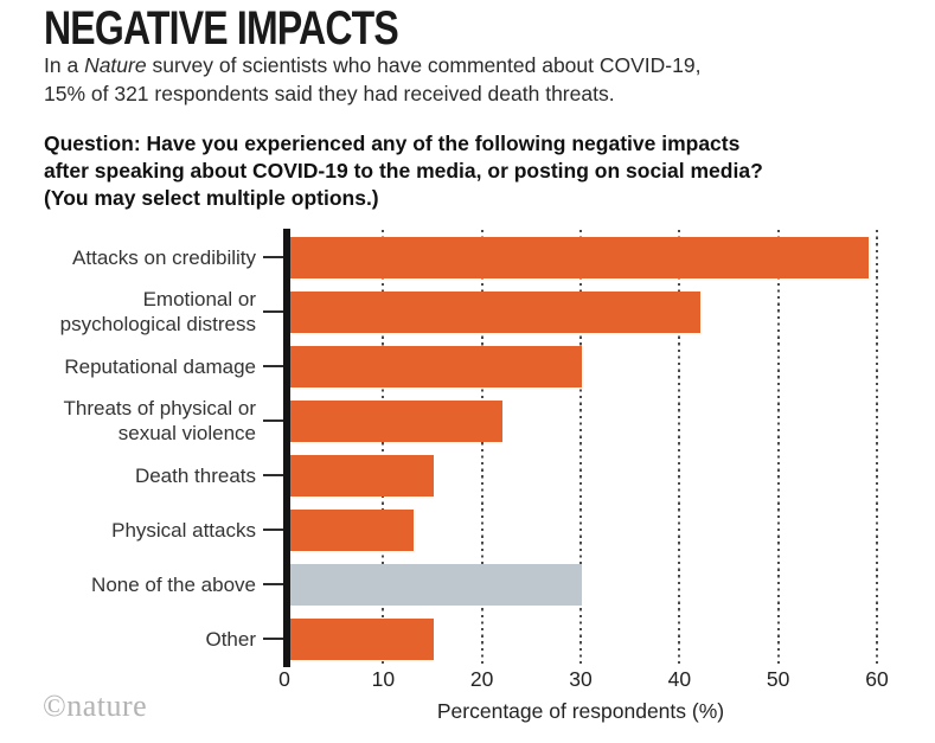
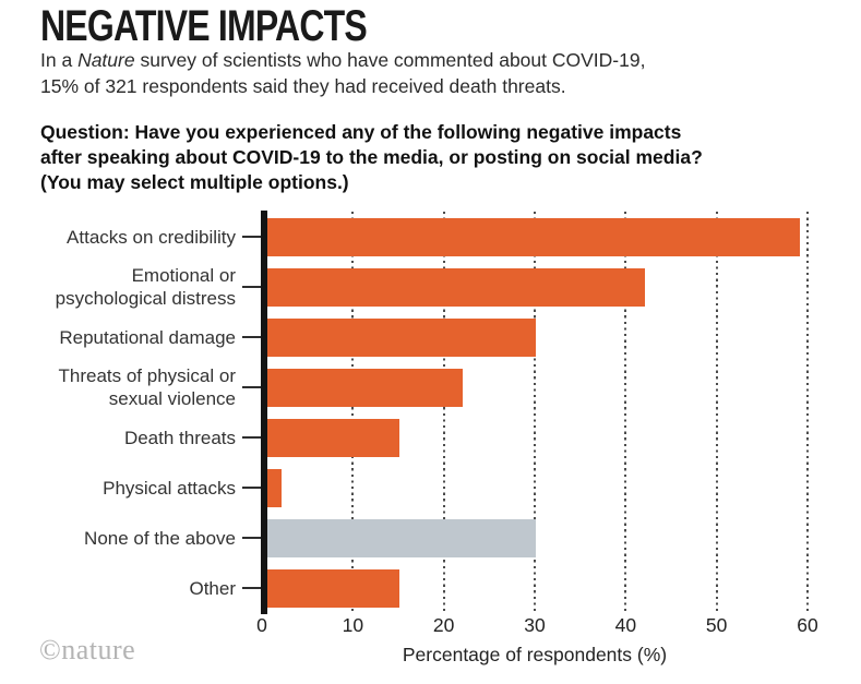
Physical attacks: 13 -> 2
